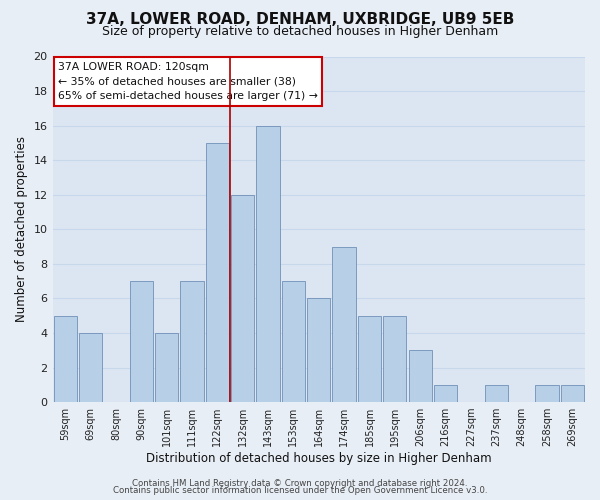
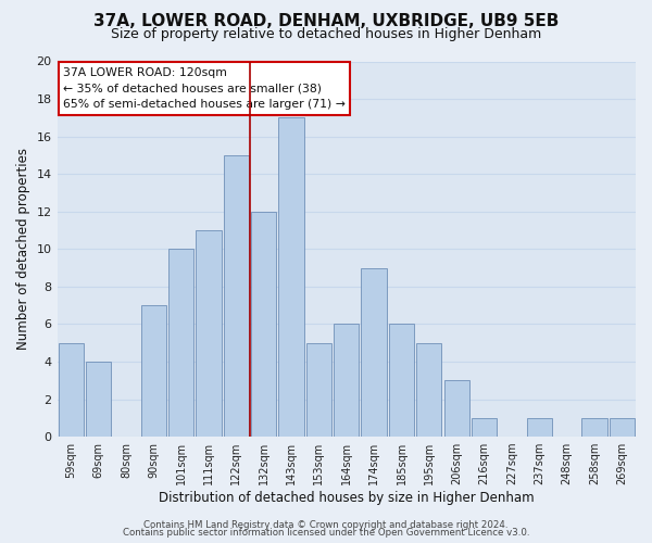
101sqm: 4 -> 10
111sqm: 7 -> 11
143sqm: 16 -> 17
153sqm: 7 -> 5
185sqm: 5 -> 6
